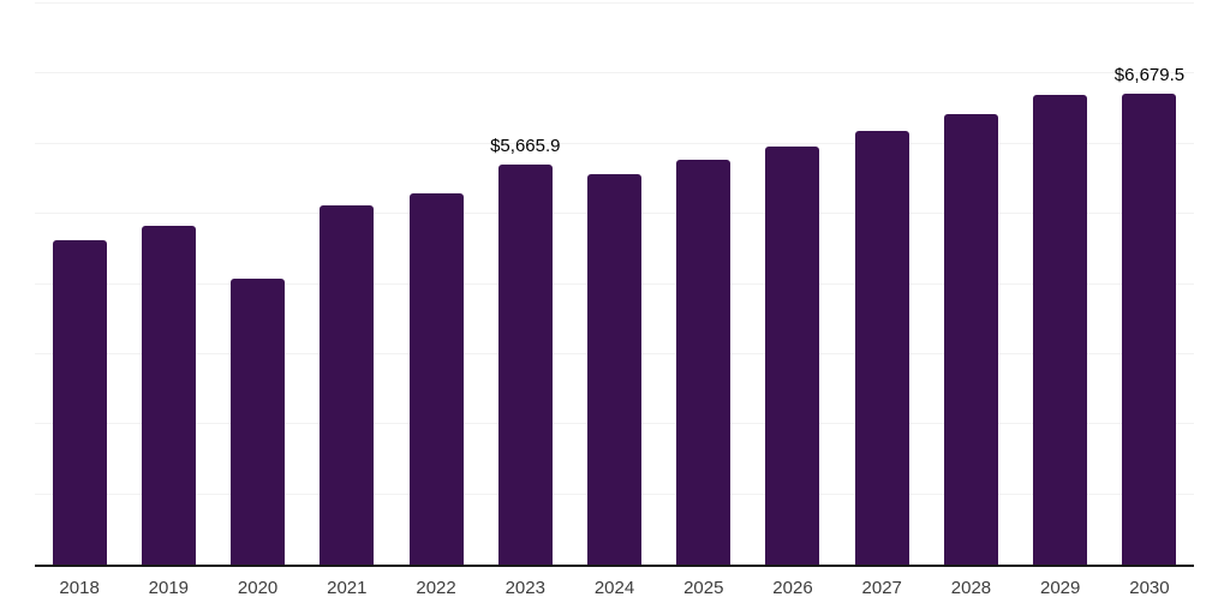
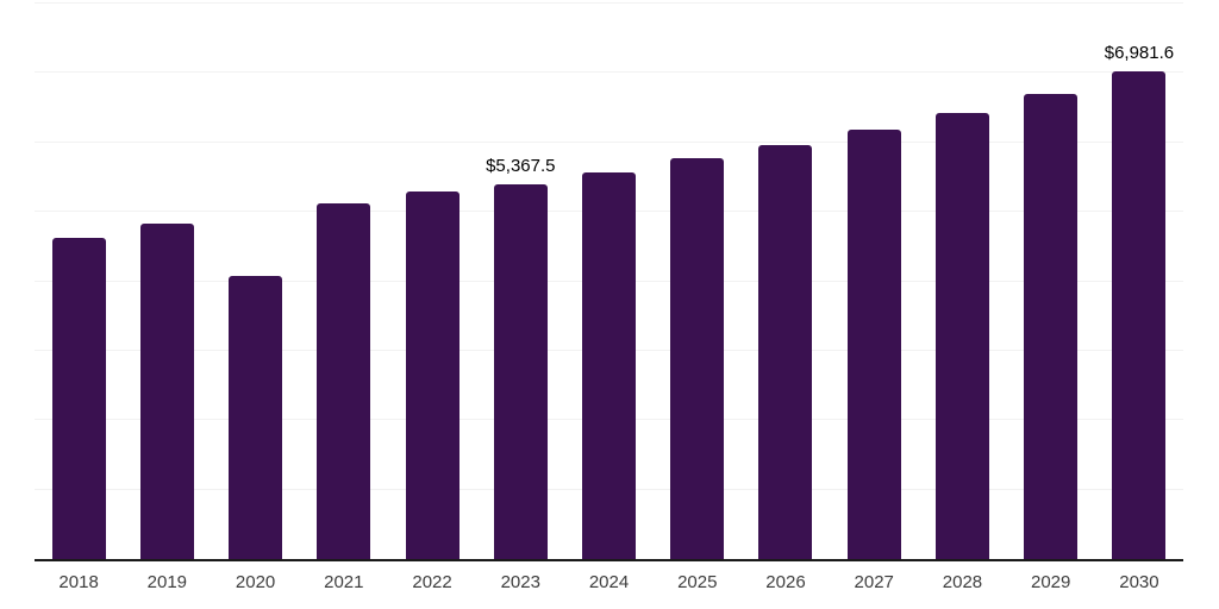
2023: $5,665.9 -> $5,367.5
2030: $6,679.5 -> $6,981.6
